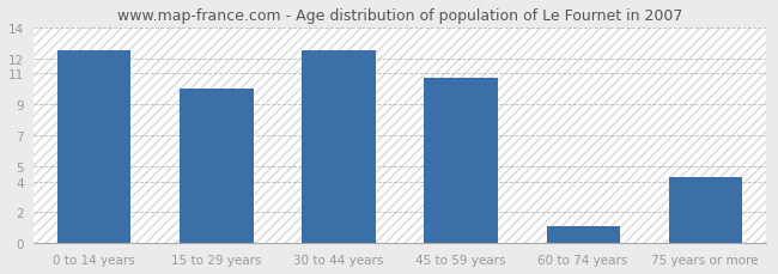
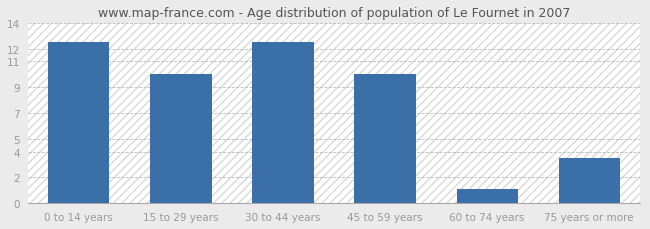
45 to 59 years: 10.7 -> 10.0
75 years or more: 4.3 -> 3.5
